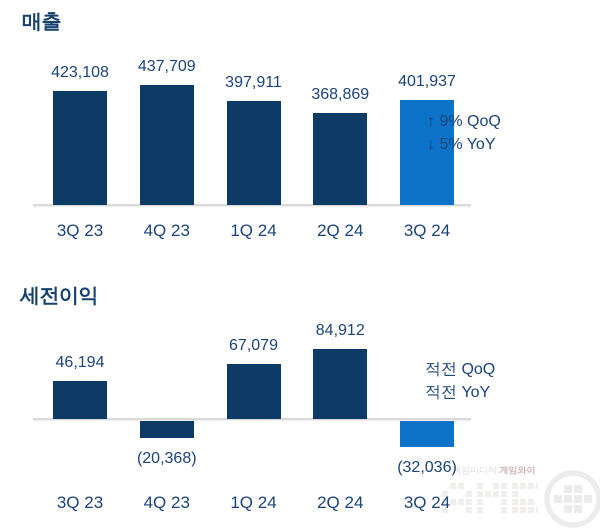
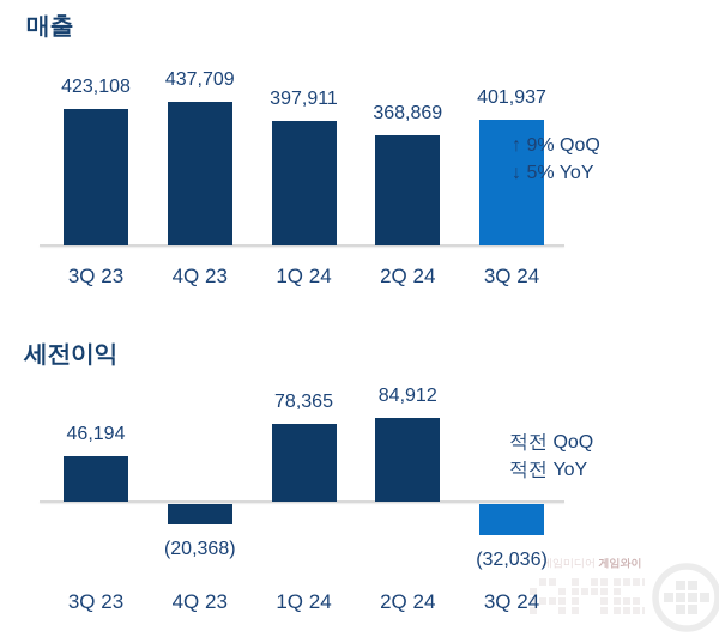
세전이익/1Q 24: 67,079 -> 78,365
